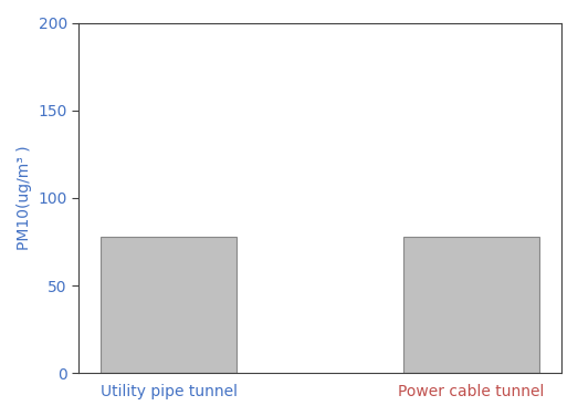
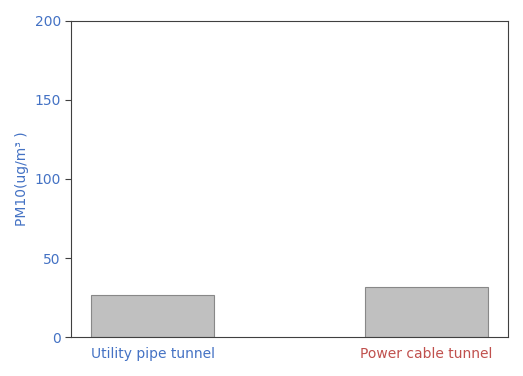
Utility pipe tunnel: 78 -> 27
Power cable tunnel: 78 -> 32
